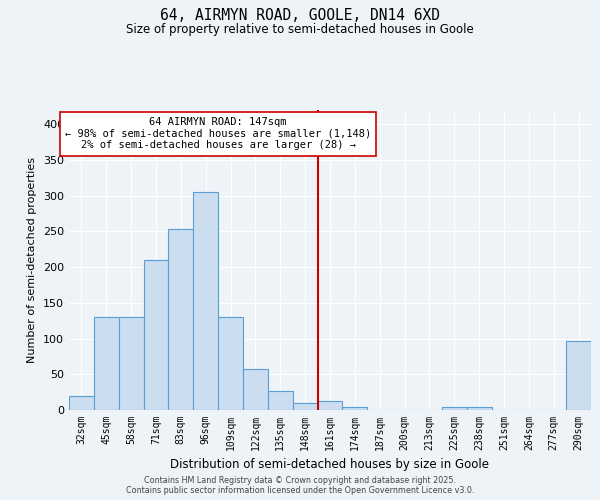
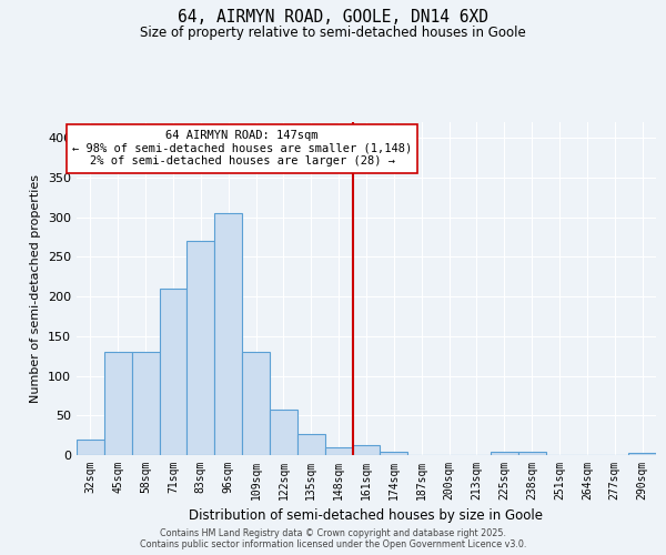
83sqm: 254 -> 270
290sqm: 96 -> 3
